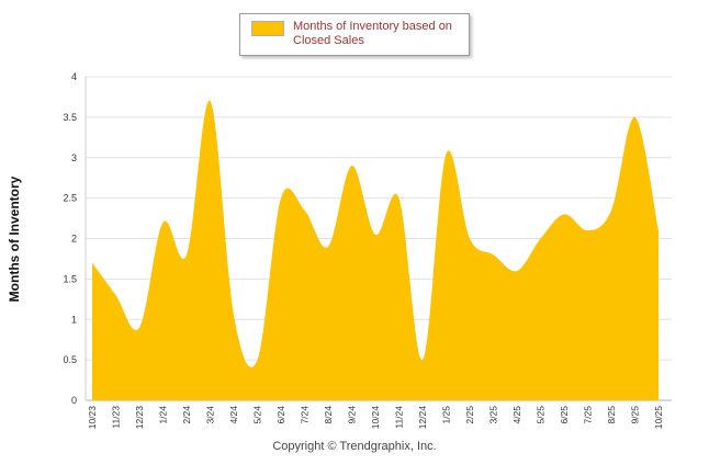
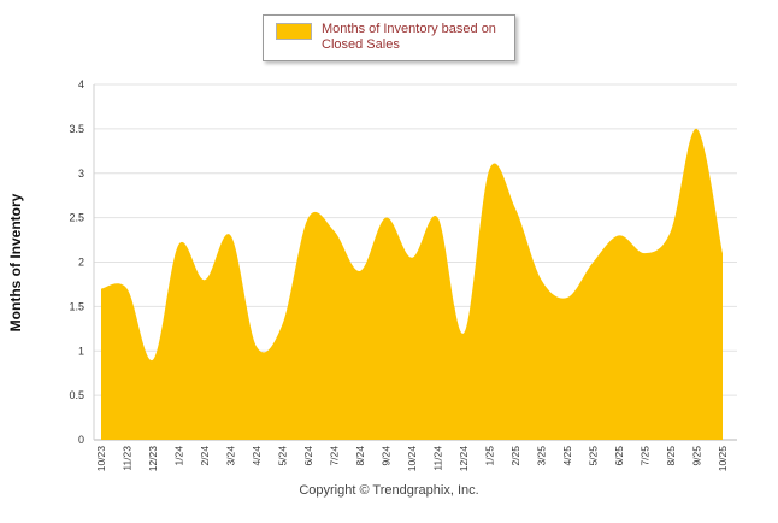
11/23: 1.3 -> 1.7
3/24: 3.7 -> 2.3
5/24: 0.5 -> 1.3
9/24: 2.9 -> 2.5
12/24: 0.5 -> 1.2
2/25: 2.0 -> 2.6
